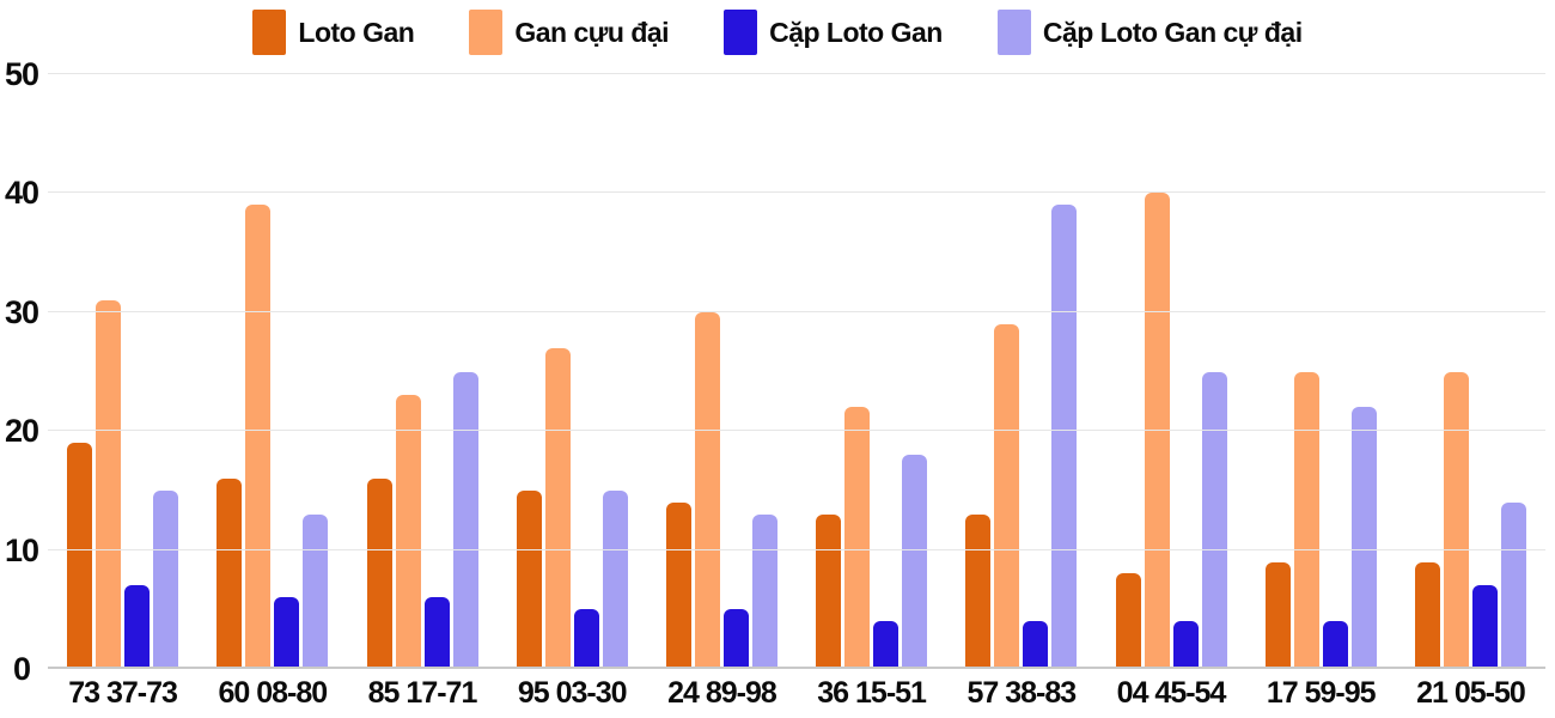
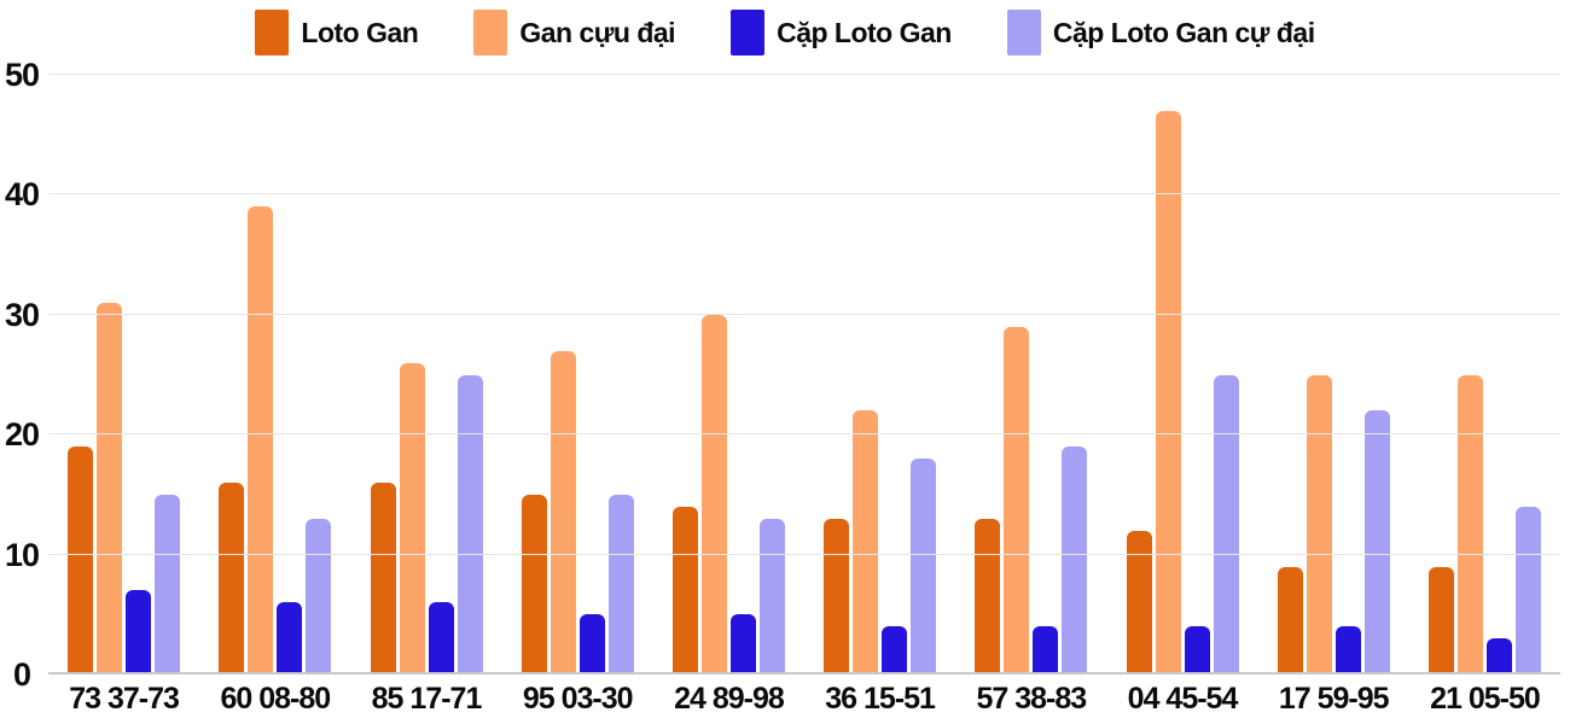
Gan cựu đại/85 17-71: 23 -> 26
Cặp Loto Gan cự đại/57 38-83: 39 -> 19
Loto Gan/04 45-54: 8 -> 12
Gan cựu đại/04 45-54: 40 -> 47
Cặp Loto Gan/21 05-50: 7 -> 3
